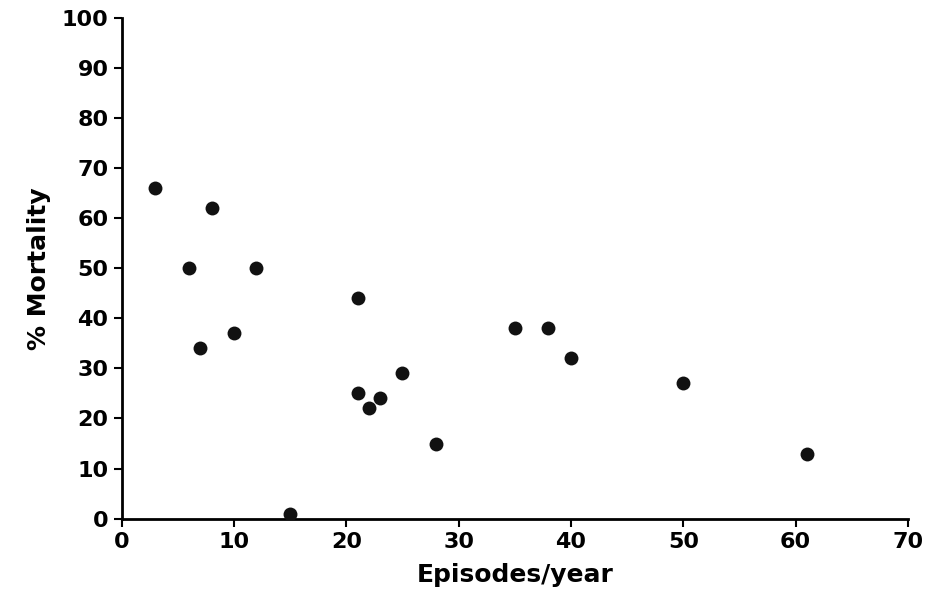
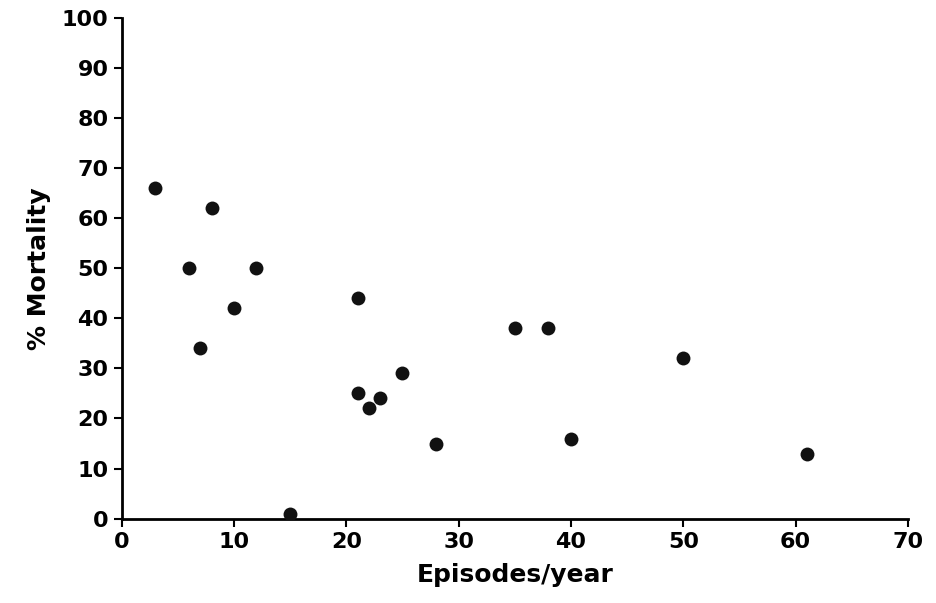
10: 37 -> 42
40: 32 -> 16
50: 27 -> 32
